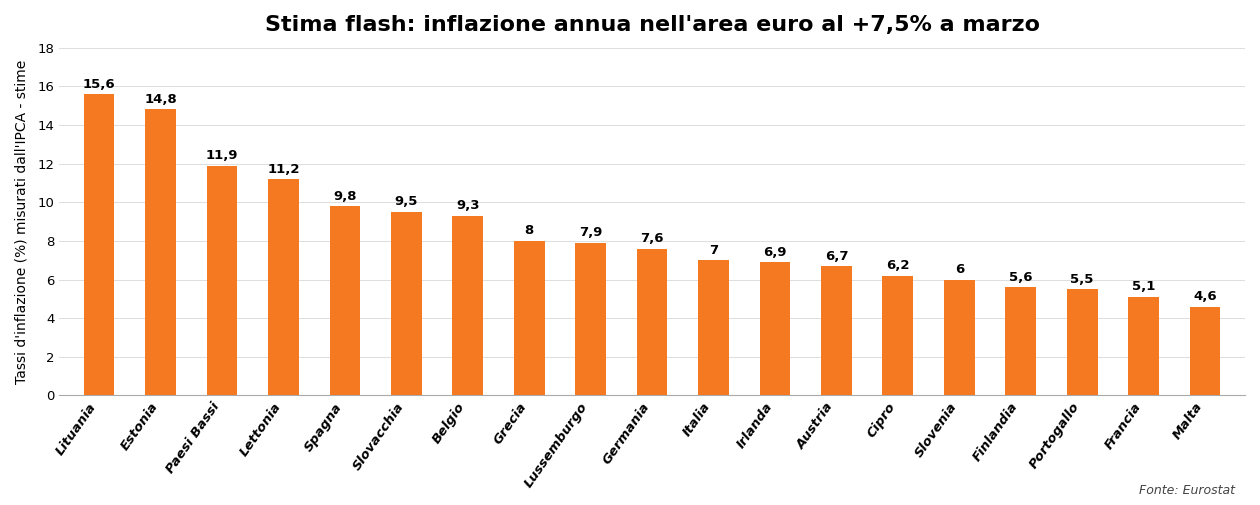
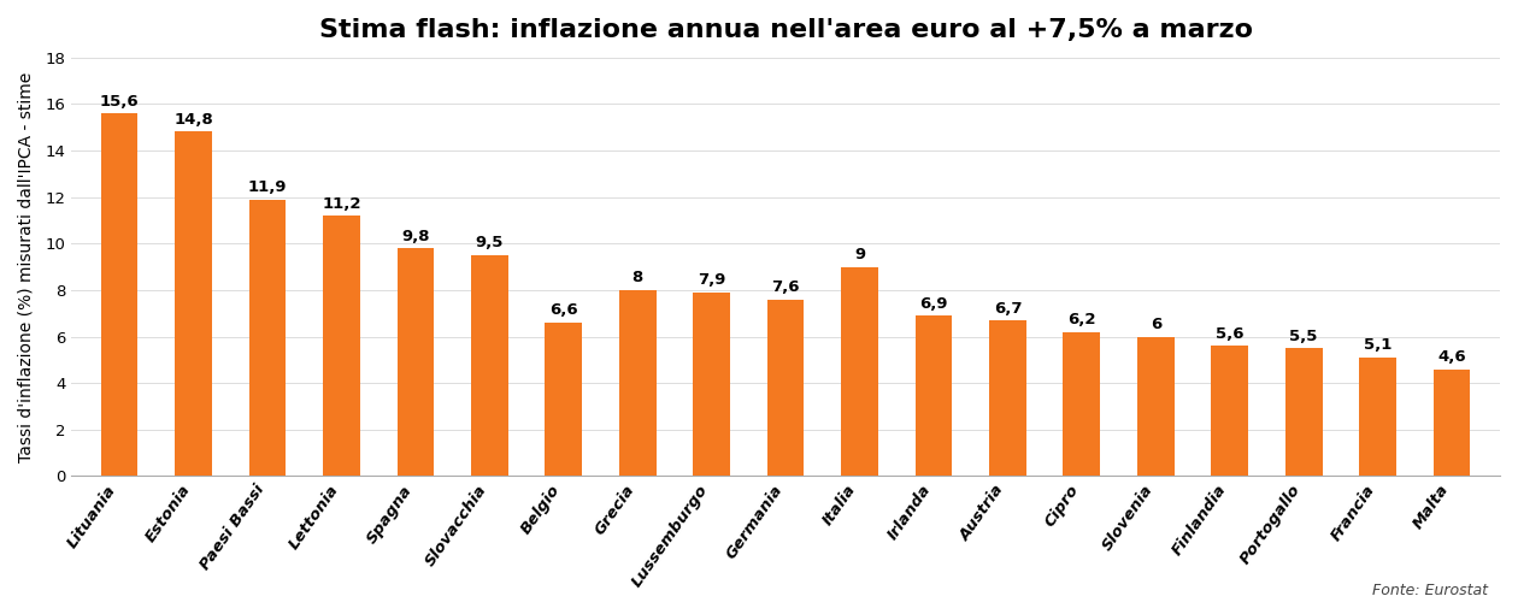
Belgio: 9,3 -> 6,6
Italia: 7 -> 9
